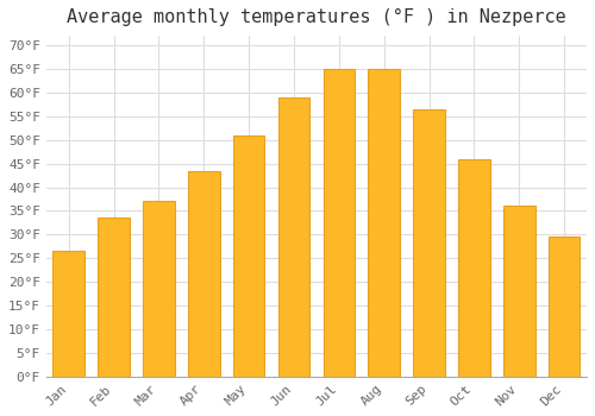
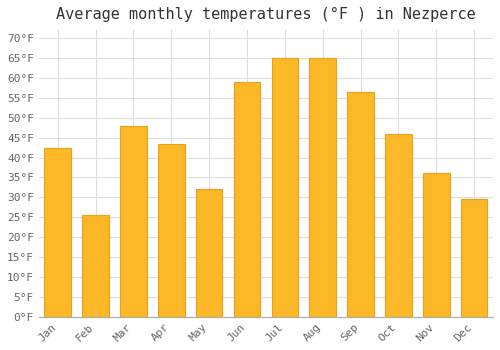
Jan: 26.5°F -> 42.5°F
Feb: 33.5°F -> 25.5°F
Mar: 37.0°F -> 48.0°F
May: 51.0°F -> 32.0°F
